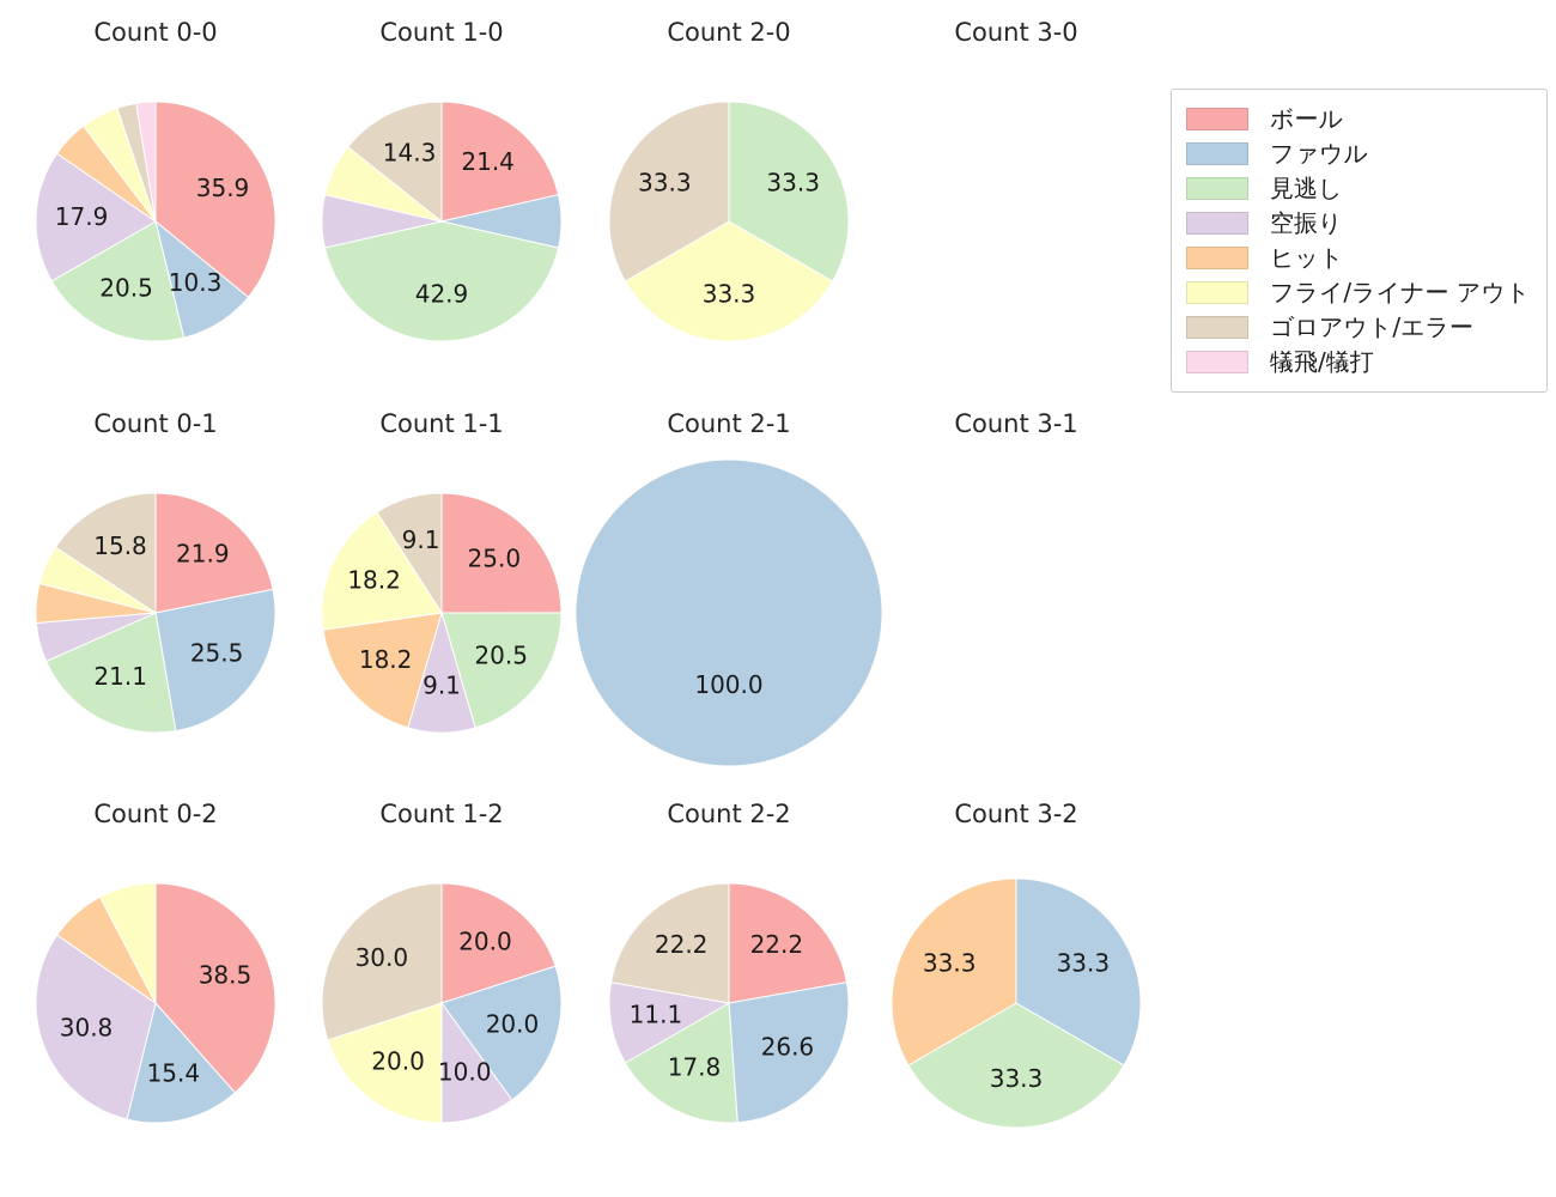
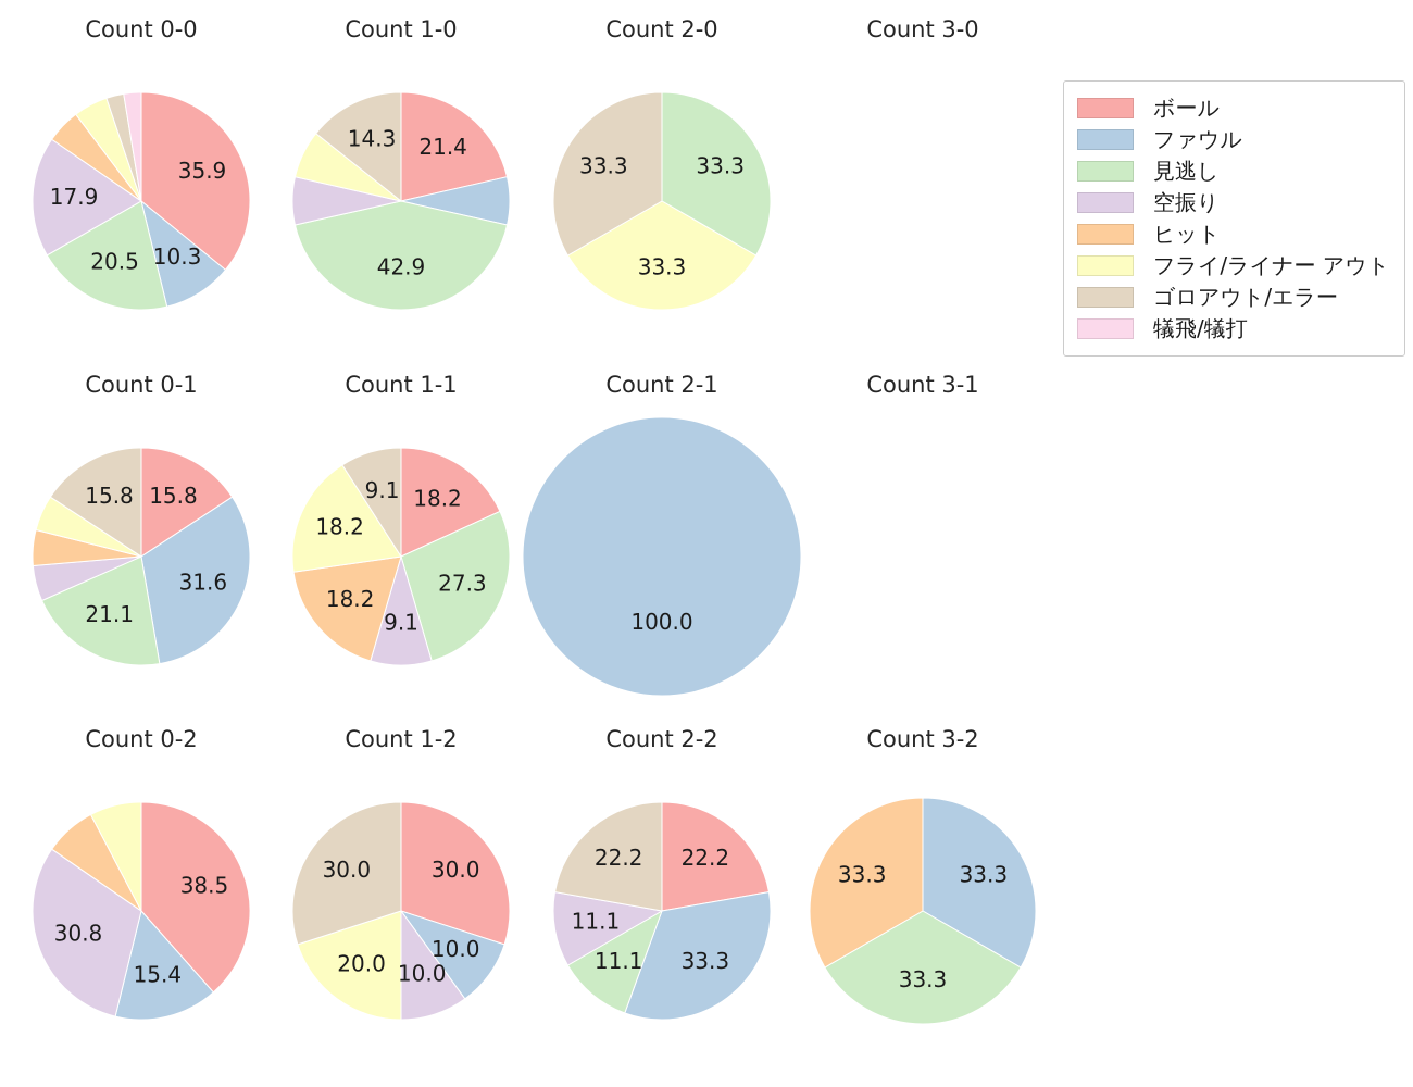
Count 0-1/ボール: 21.9 -> 15.8
Count 0-1/ファウル: 25.5 -> 31.6
Count 1-1/ボール: 25.0 -> 18.2
Count 1-1/見逃し: 20.5 -> 27.3
Count 1-2/ボール: 20.0 -> 30.0
Count 1-2/ファウル: 20.0 -> 10.0
Count 2-2/ファウル: 26.6 -> 33.3
Count 2-2/見逃し: 17.8 -> 11.1
